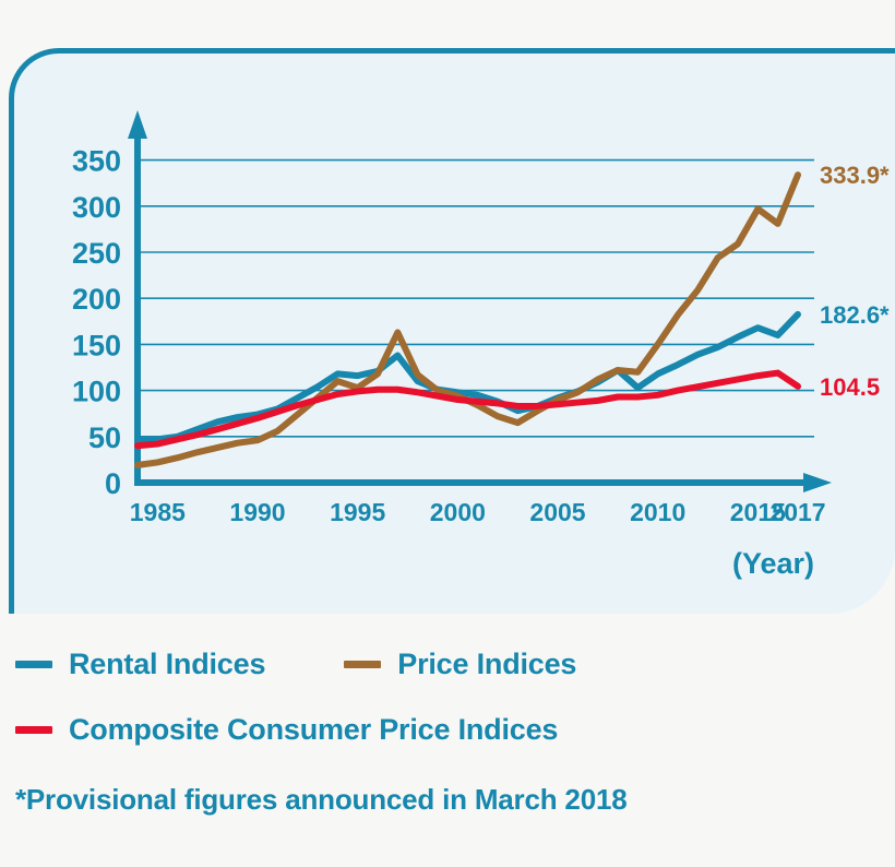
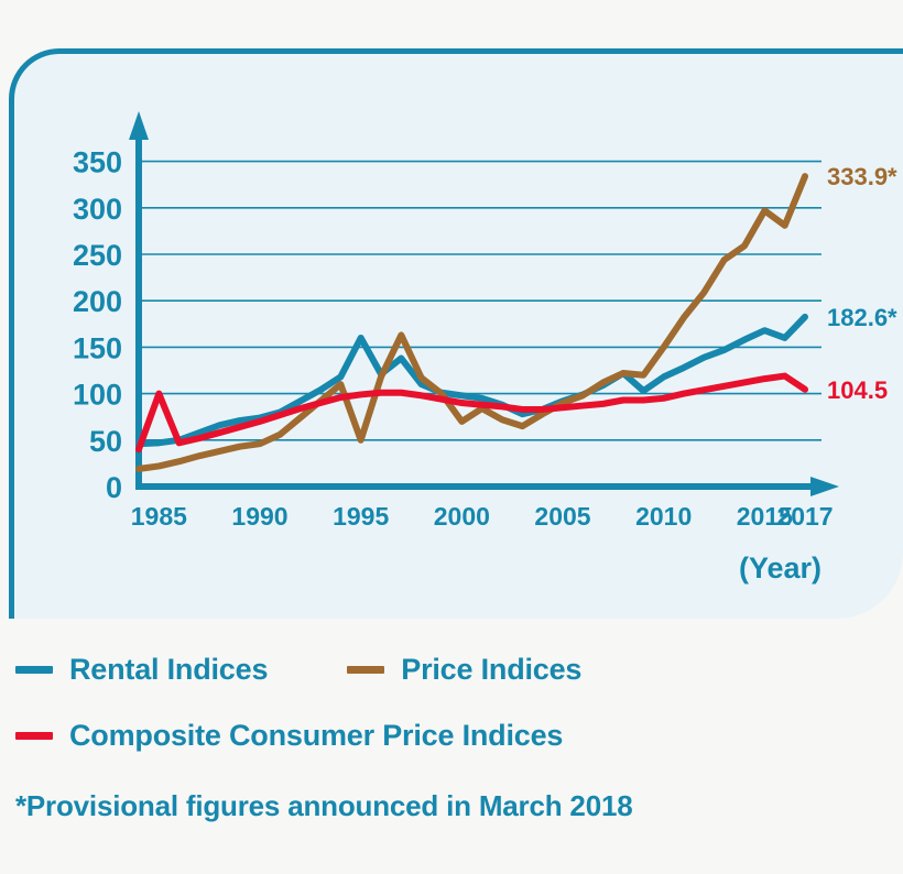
Composite Consumer Price Indices/1985: 40 -> 100
Rental Indices/1995: 120 -> 160
Price Indices/1995: 100 -> 50
Price Indices/2000: 90 -> 70
